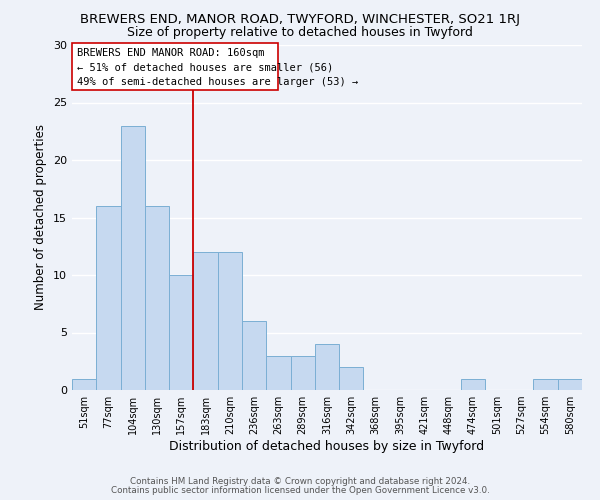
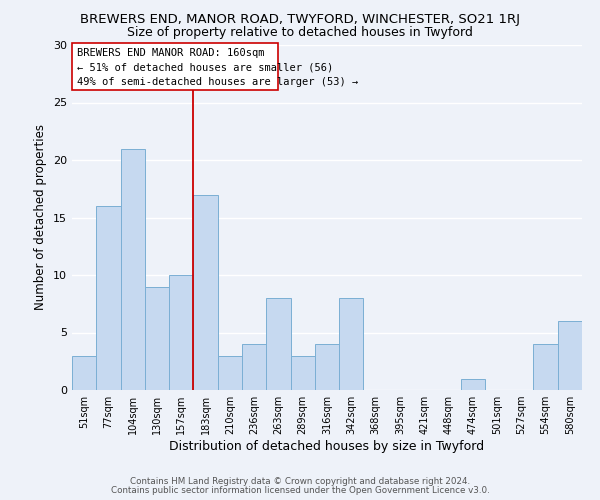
51sqm: 1 -> 3
104sqm: 23 -> 21
130sqm: 16 -> 9
183sqm: 12 -> 17
210sqm: 12 -> 3
236sqm: 6 -> 4
263sqm: 3 -> 8
342sqm: 2 -> 8
554sqm: 1 -> 4
580sqm: 1 -> 6
